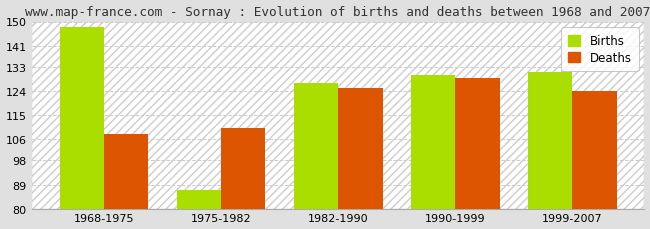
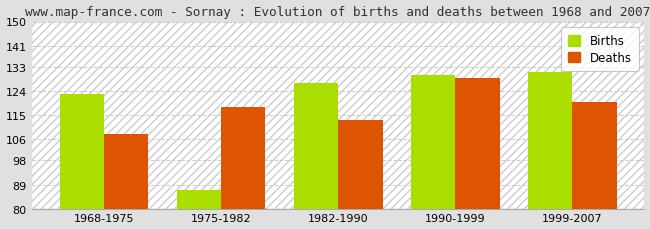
Births/1968-1975: 148 -> 123
Deaths/1975-1982: 110 -> 118
Deaths/1982-1990: 125 -> 113
Deaths/1999-2007: 124 -> 120
